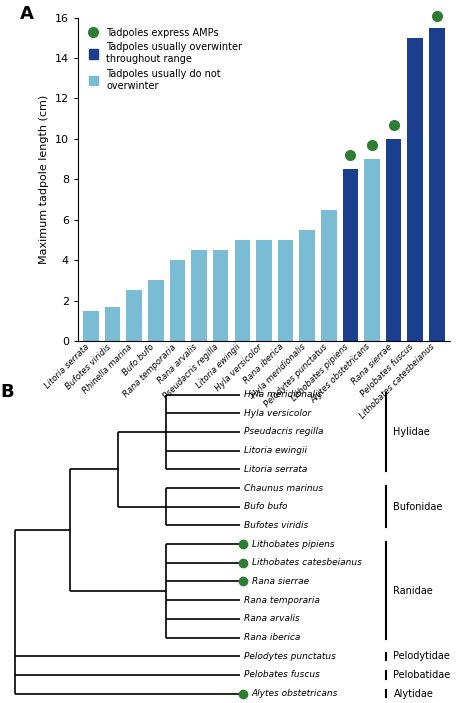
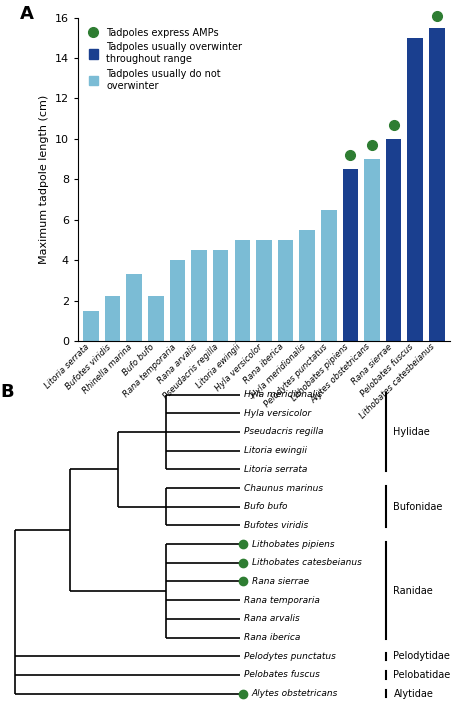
Bufotes viridis: 1.7 -> 2.2
Rhinella marina: 2.5 -> 3.3
Bufo bufo: 3.0 -> 2.2
